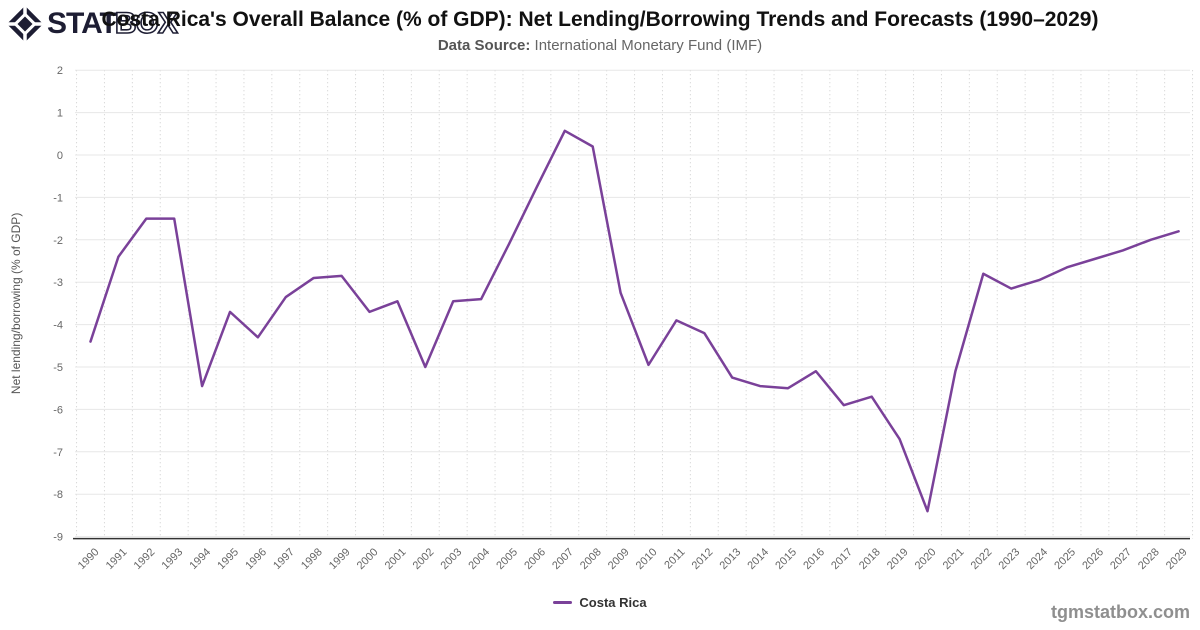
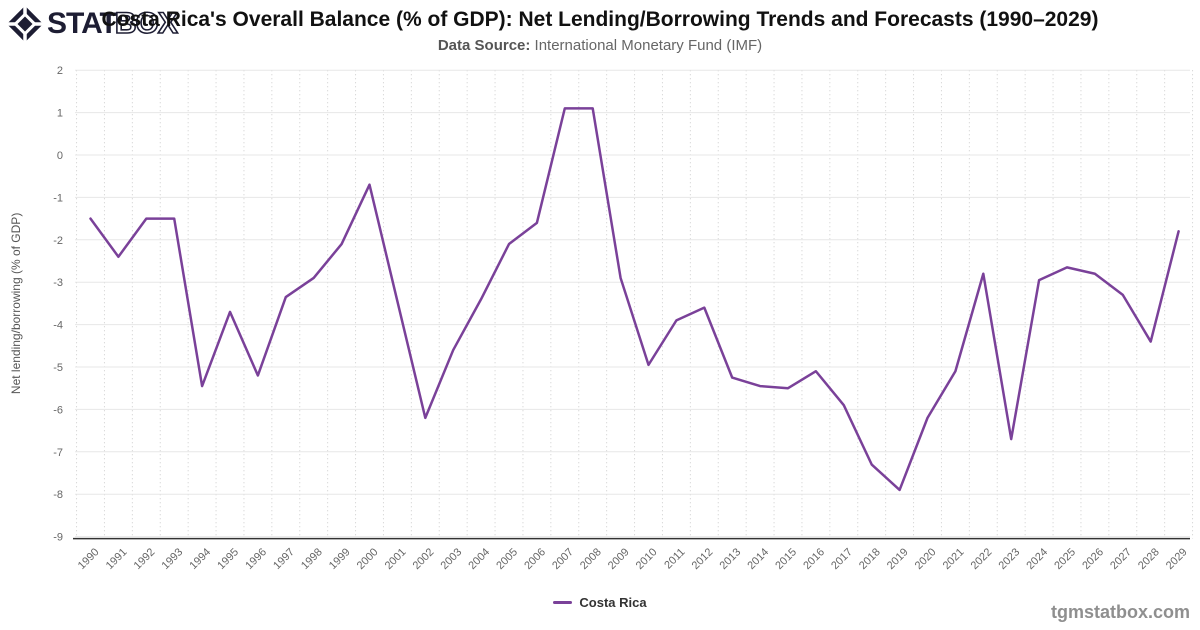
1990: -4.4 -> -1.5
1996: -4.3 -> -5.2
1999: -2.9 -> -2.1
2000: -3.7 -> -0.7
2002: -5.0 -> -6.2
2003: -3.5 -> -4.6
2006: -0.8 -> -1.6
2007: 0.6 -> 1.1
2008: 0.2 -> 1.1
2009: -3.2 -> -2.9
2012: -4.2 -> -3.6
2018: -5.7 -> -7.3
2019: -6.7 -> -7.9
2020: -8.4 -> -6.2
2023: -3.1 -> -6.7
2026: -2.5 -> -2.8
2027: -2.2 -> -3.3
2028: -2.0 -> -4.4
